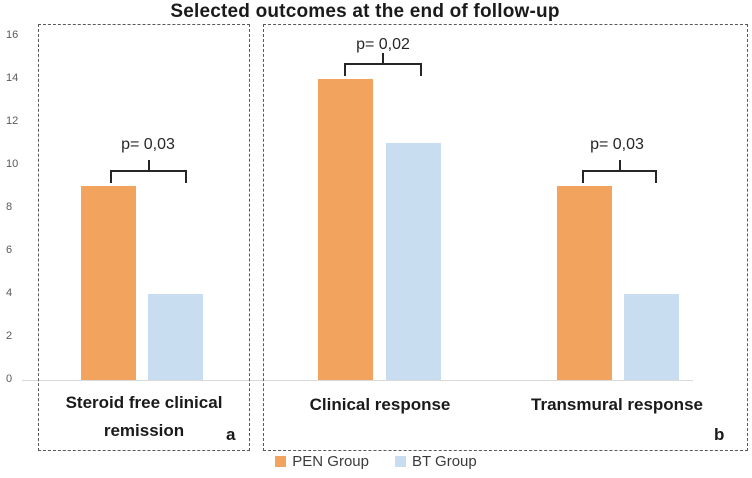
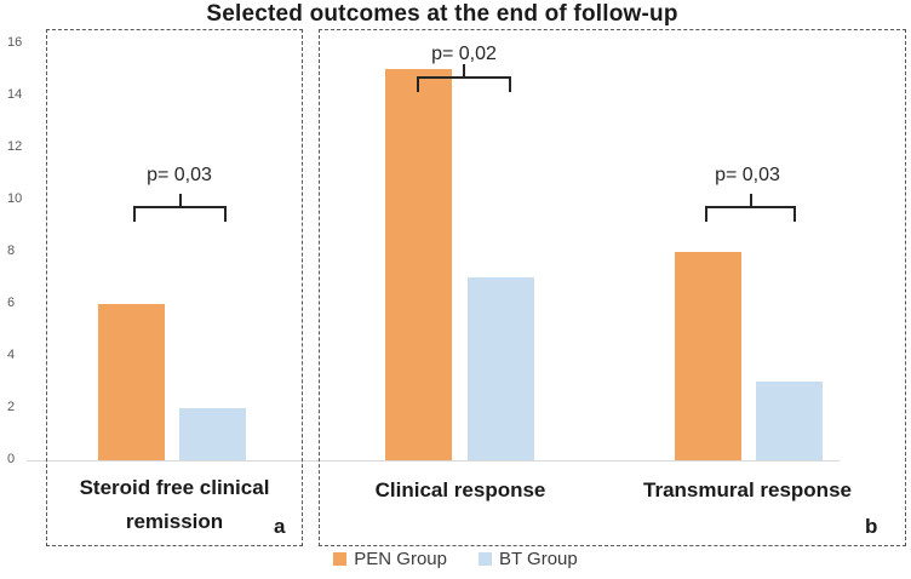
PEN Group/Steroid free clinical remission: 9 -> 6
BT Group/Steroid free clinical remission: 4 -> 2
PEN Group/Clinical response: 14 -> 15
BT Group/Clinical response: 11 -> 7
PEN Group/Transmural response: 9 -> 8
BT Group/Transmural response: 4 -> 3
